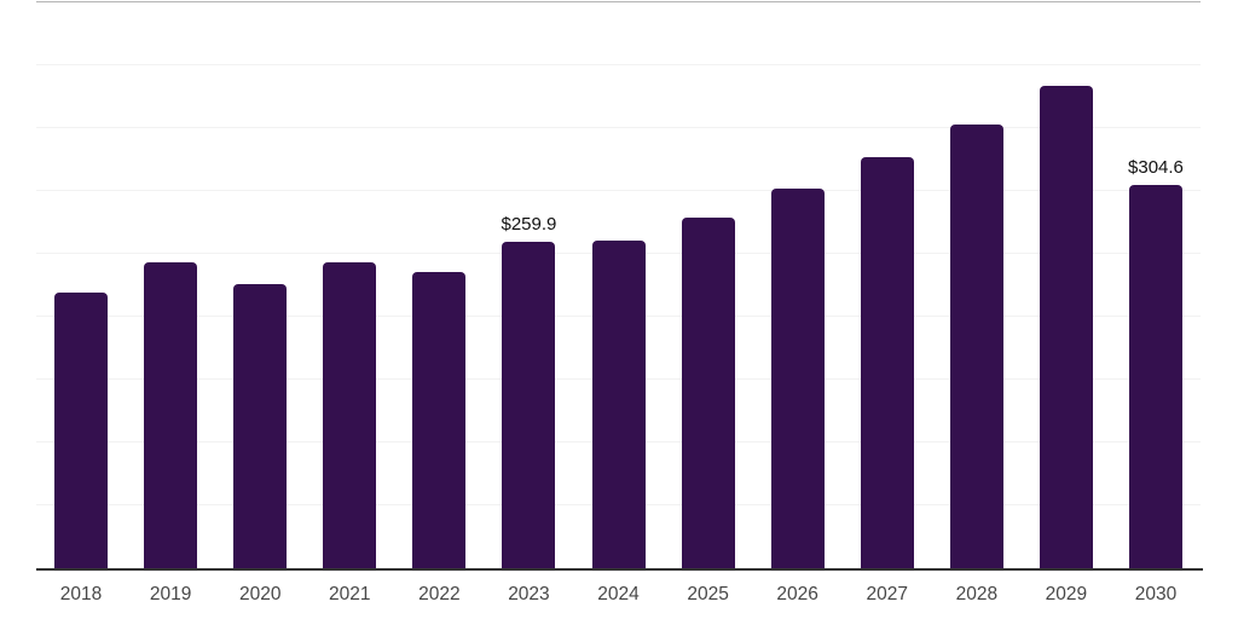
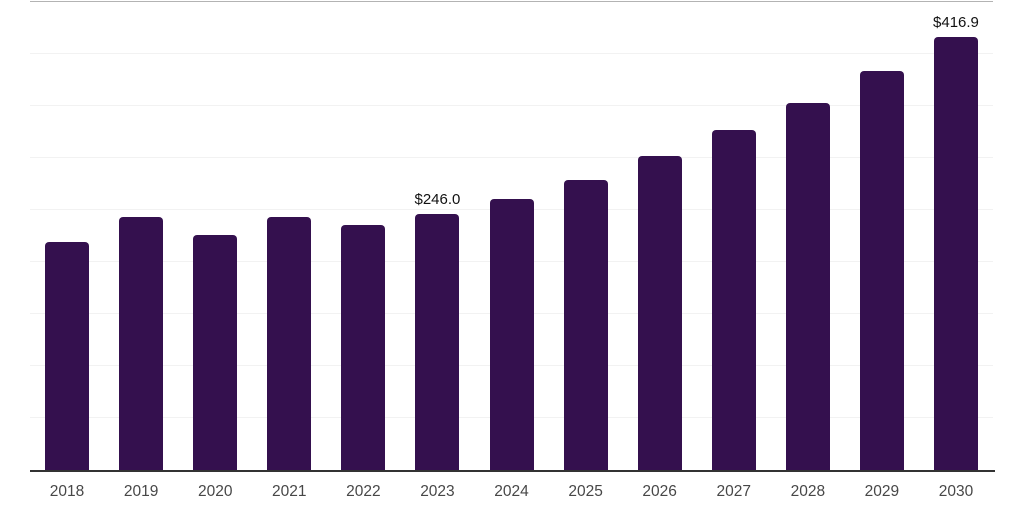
2023: $259.9 -> $246.0
2030: $304.6 -> $416.9
